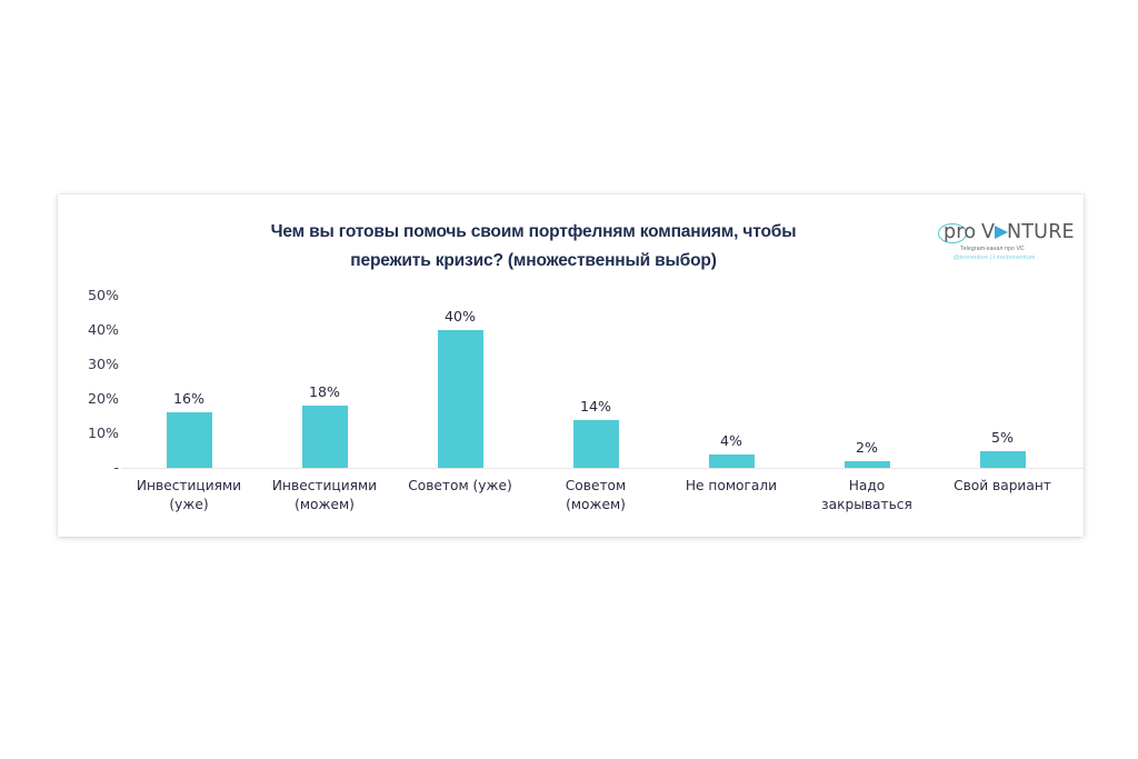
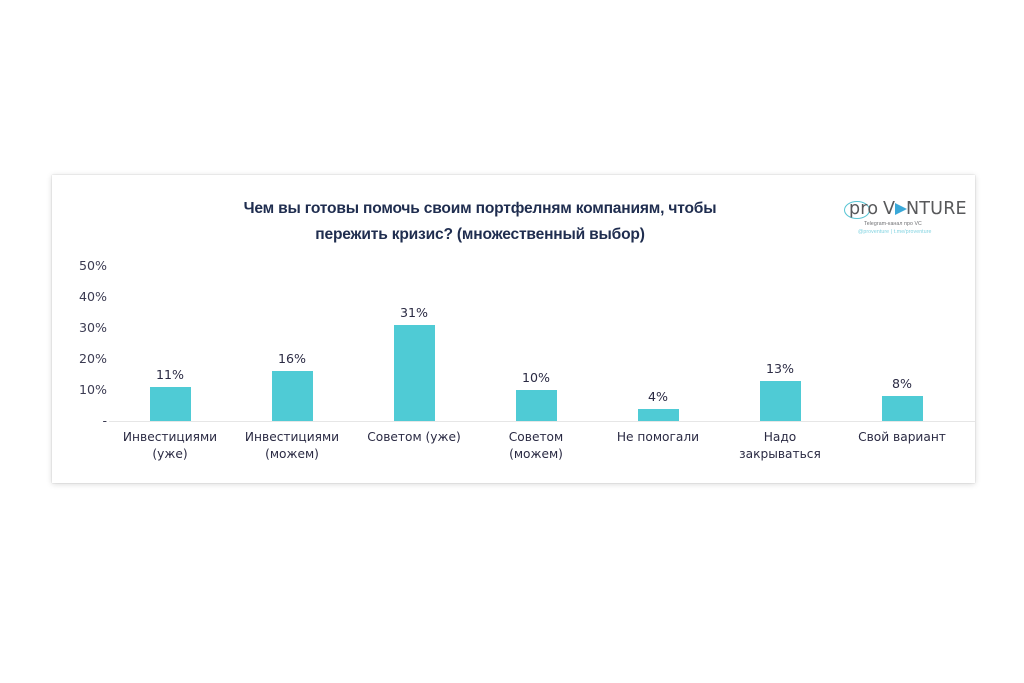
Инвестициями (уже): 16% -> 11%
Инвестициями (можем): 18% -> 16%
Советом (уже): 40% -> 31%
Советом (можем): 14% -> 10%
Надо закрываться: 2% -> 13%
Свой вариант: 5% -> 8%
